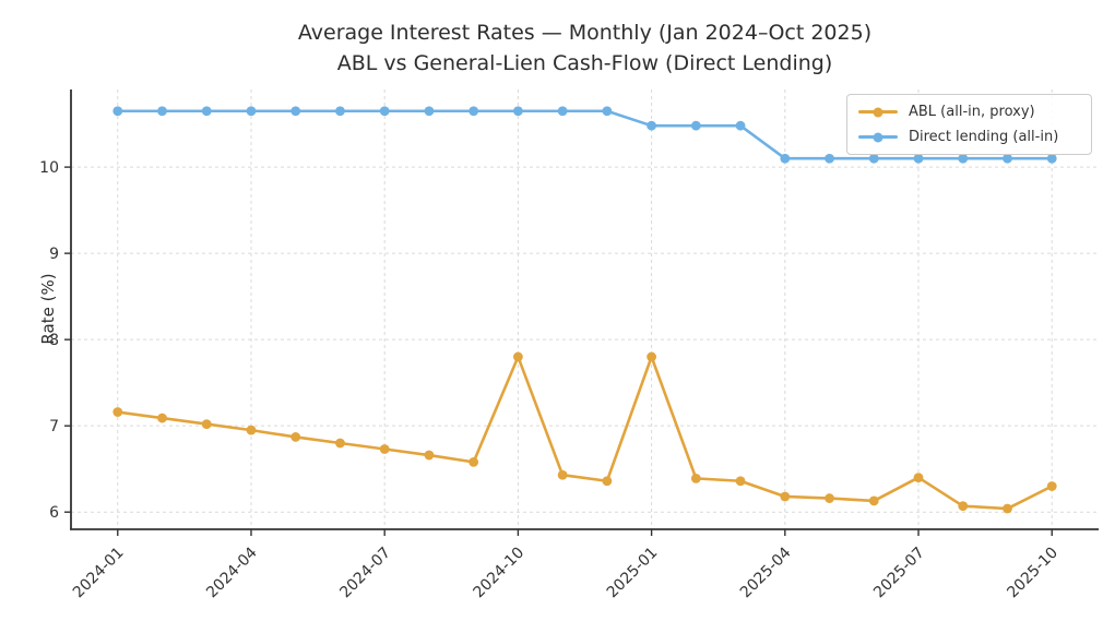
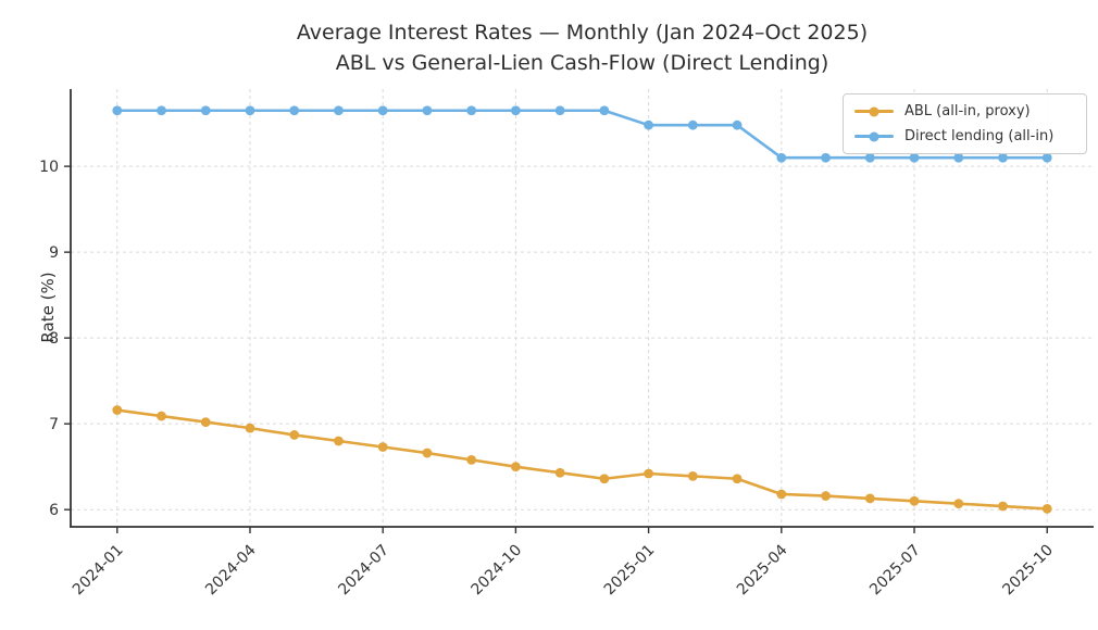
ABL (all-in, proxy)/2024-10: 7.8 -> 6.5
ABL (all-in, proxy)/2025-01: 7.8 -> 6.4
ABL (all-in, proxy)/2025-07: 6.4 -> 6.1
ABL (all-in, proxy)/2025-10: 6.3 -> 6.0
